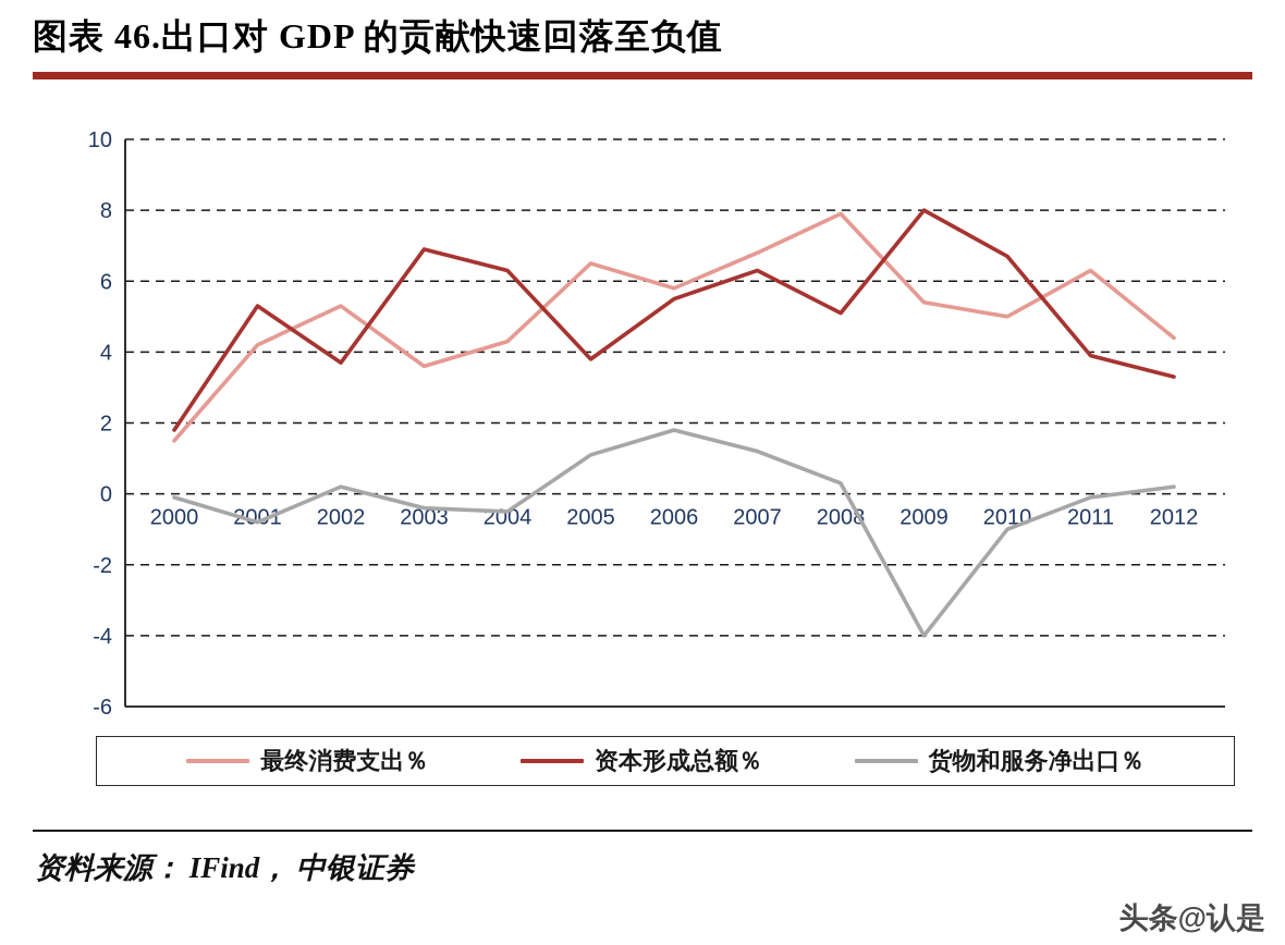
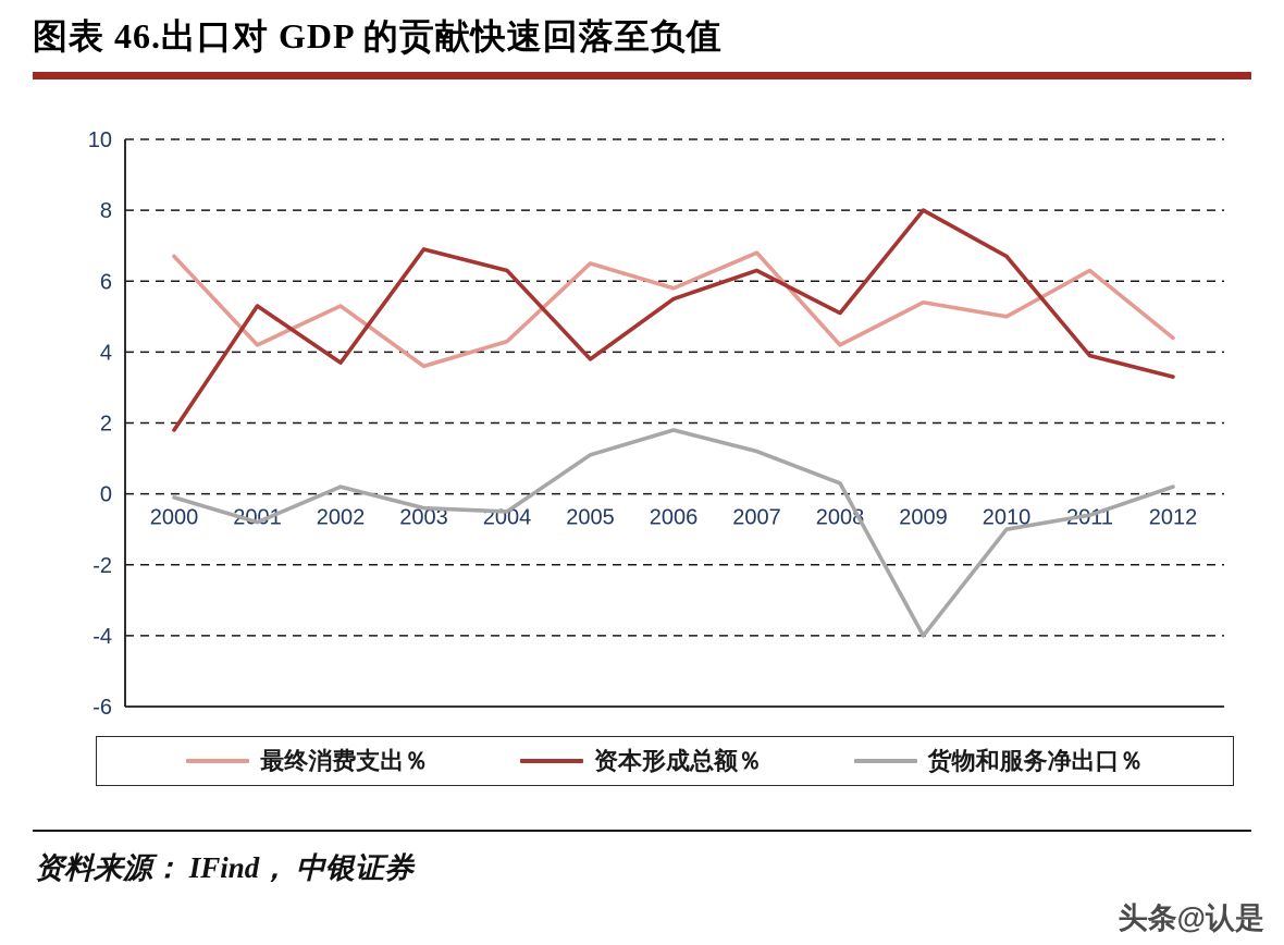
最终消费支出％/2000: 1.5 -> 6.7
最终消费支出％/2008: 7.9 -> 4.2
货物和服务净出口％/2011: -0.1 -> -0.6
